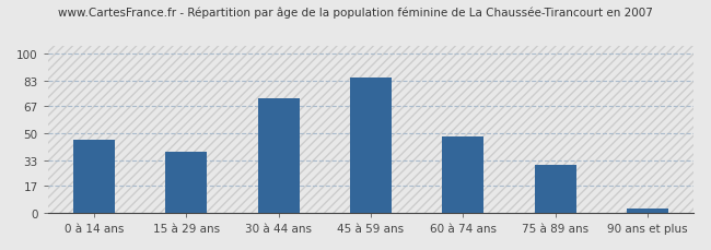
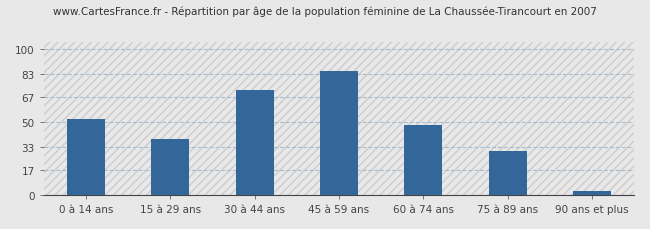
0 à 14 ans: 46 -> 52
